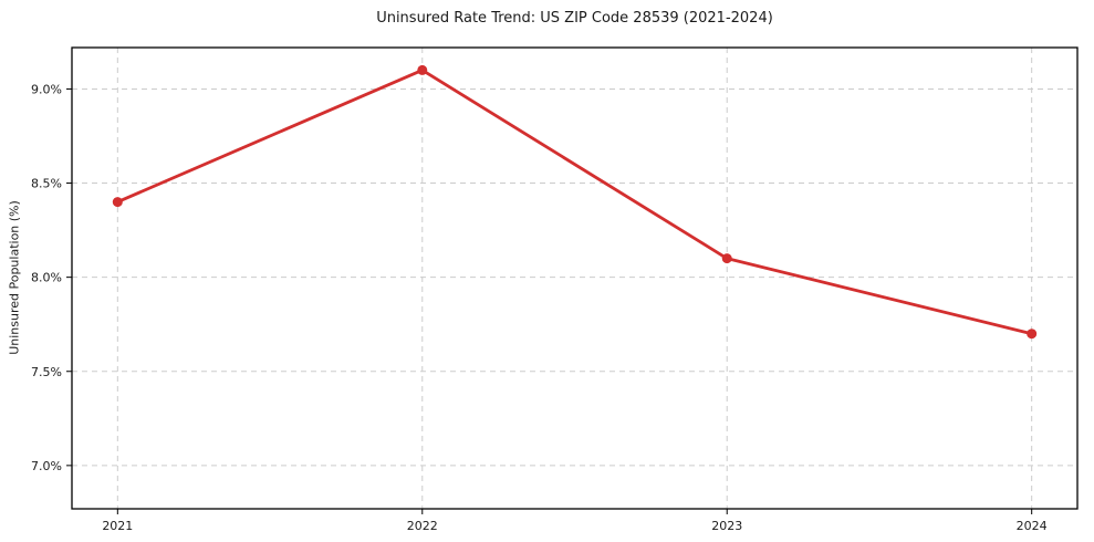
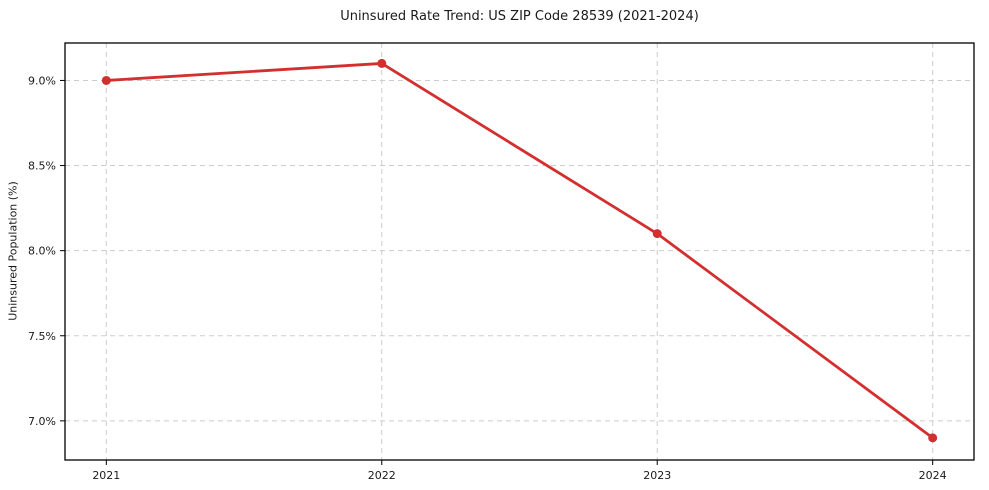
2021: 8.4% -> 9.0%
2024: 7.7% -> 6.9%
